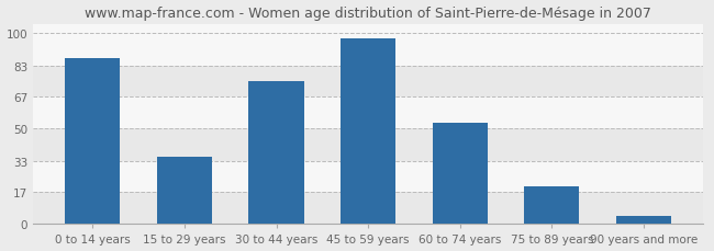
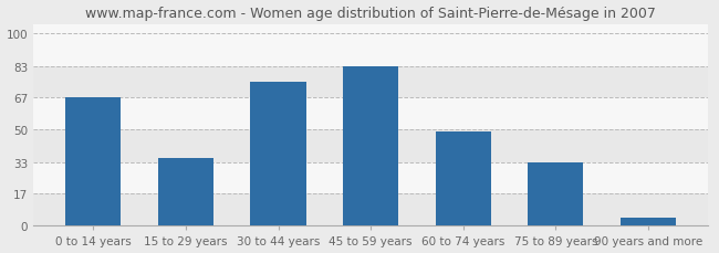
0 to 14 years: 87 -> 67
45 to 59 years: 97 -> 83
60 to 74 years: 53 -> 49
75 to 89 years: 20 -> 33
